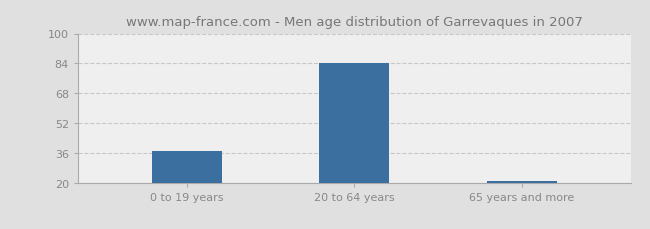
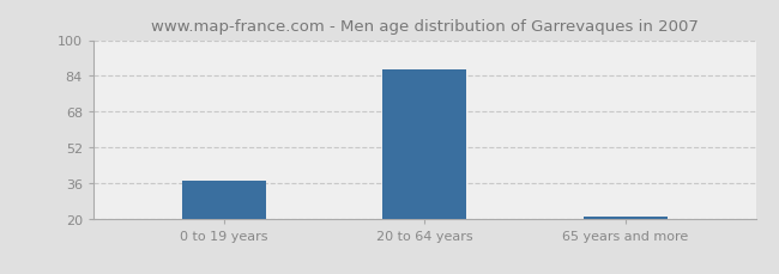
20 to 64 years: 84 -> 87
